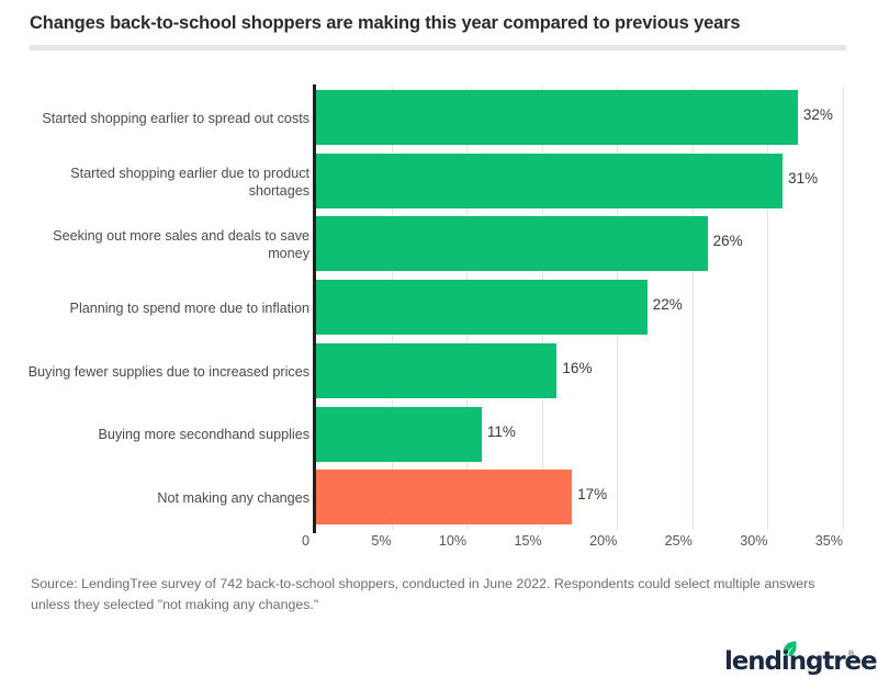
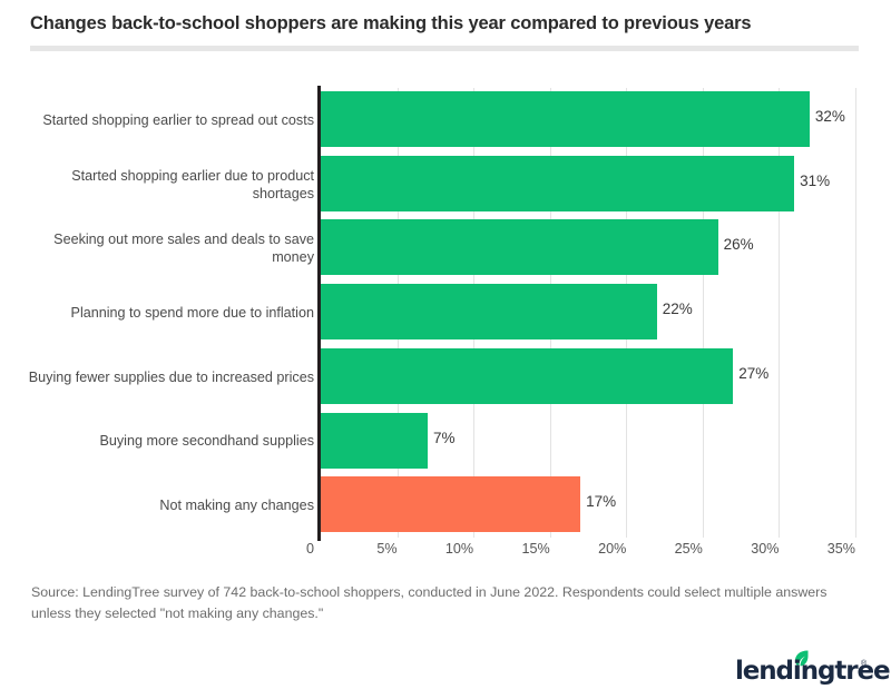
Buying fewer supplies due to increased prices: 16% -> 27%
Buying more secondhand supplies: 11% -> 7%
